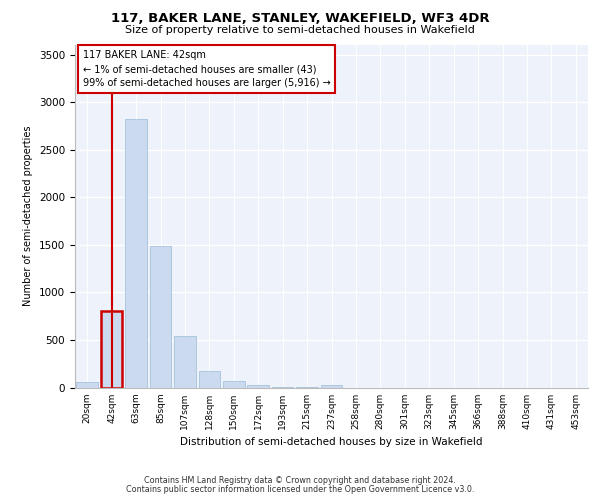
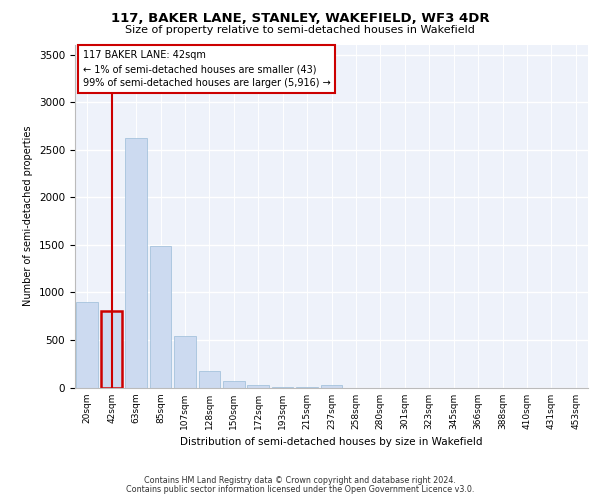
20sqm: 60 -> 900
63sqm: 2820 -> 2620
